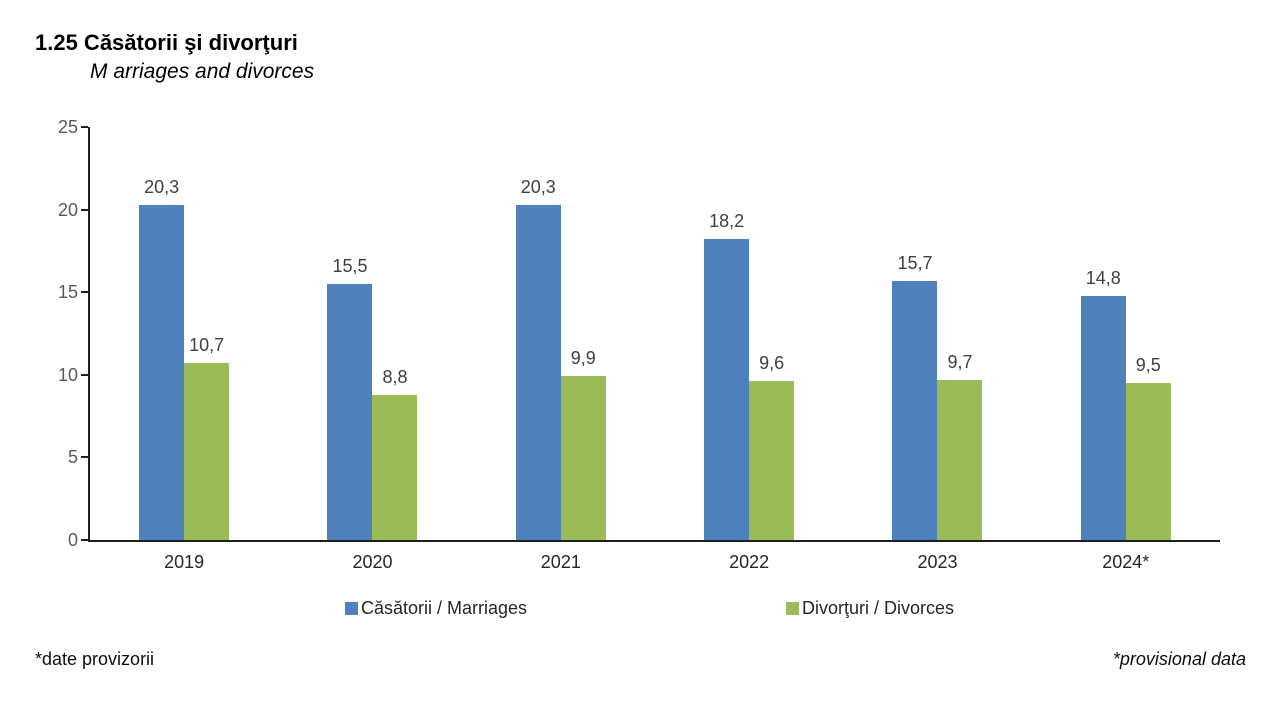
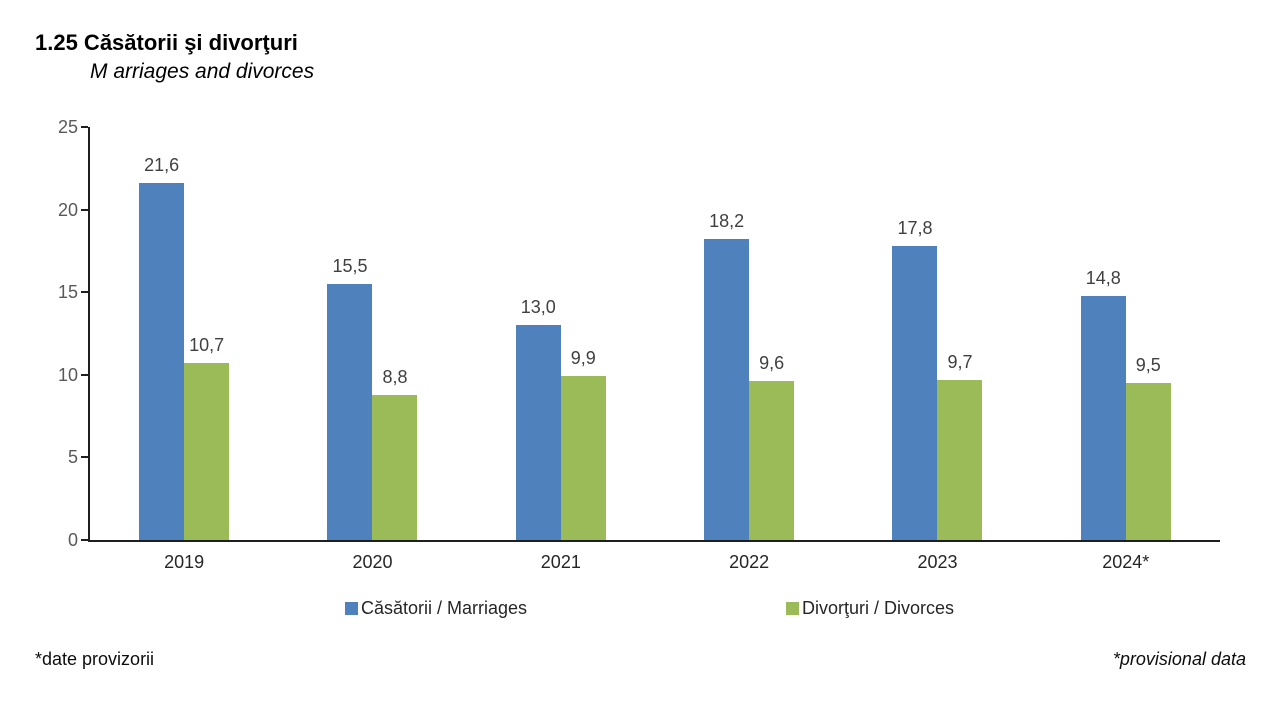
Căsătorii / Marriages/2019: 20,3 -> 21,6
Căsătorii / Marriages/2021: 20,3 -> 13,0
Căsătorii / Marriages/2023: 15,7 -> 17,8
